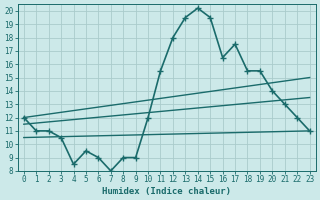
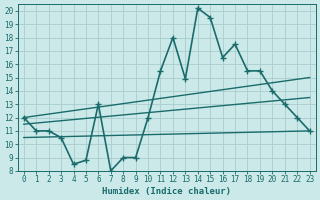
5: 9.5 -> 8.8
6: 9.0 -> 13.0
13: 19.5 -> 14.9
